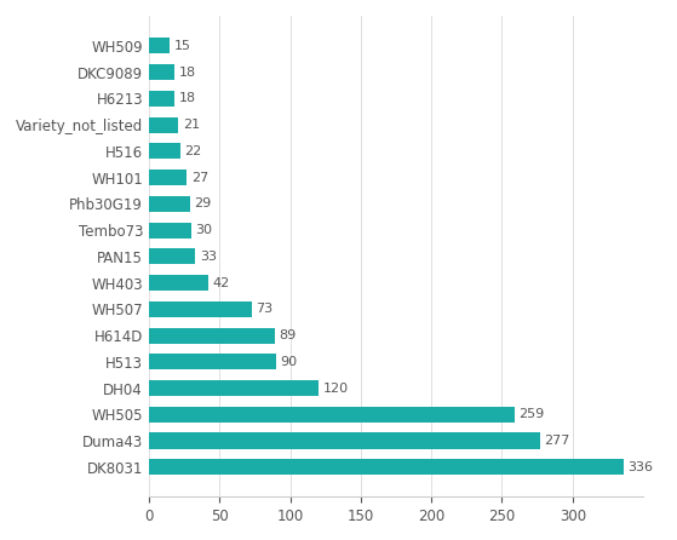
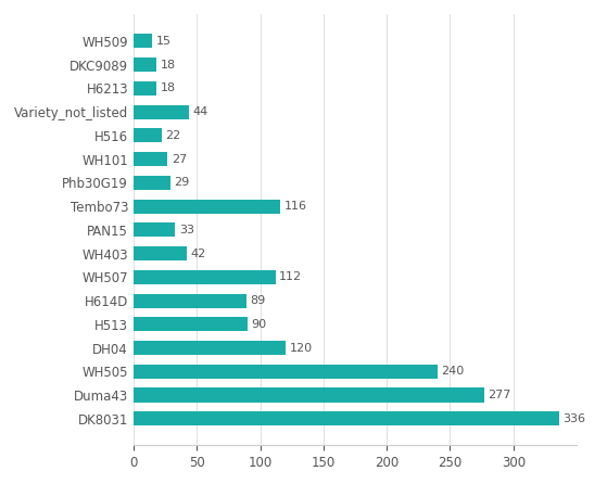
Variety_not_listed: 21 -> 44
Tembo73: 30 -> 116
WH507: 73 -> 112
WH505: 259 -> 240
